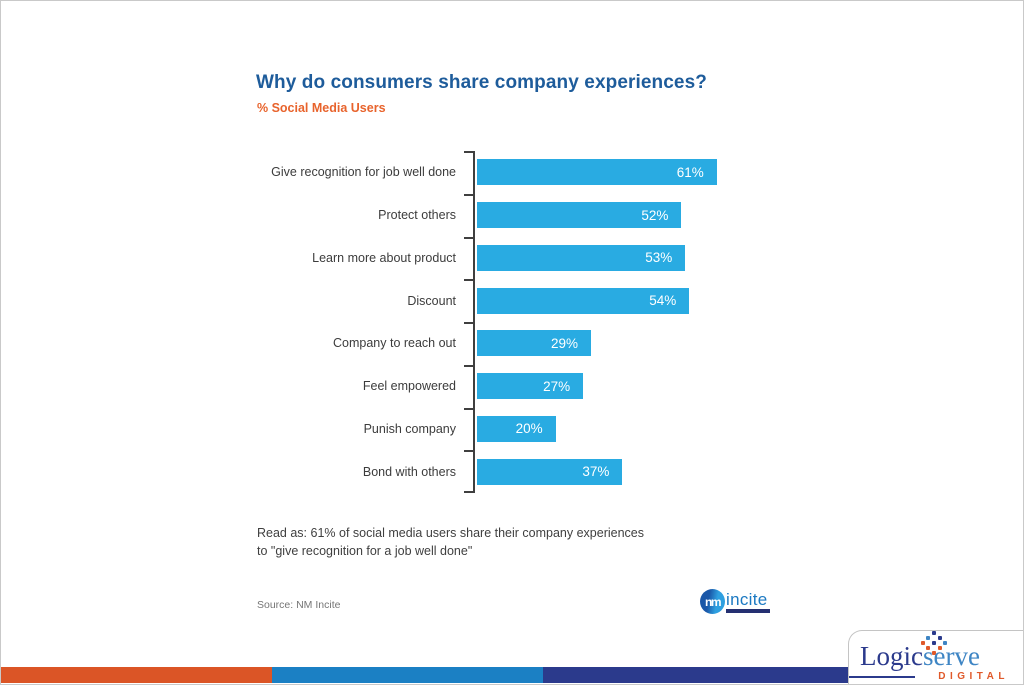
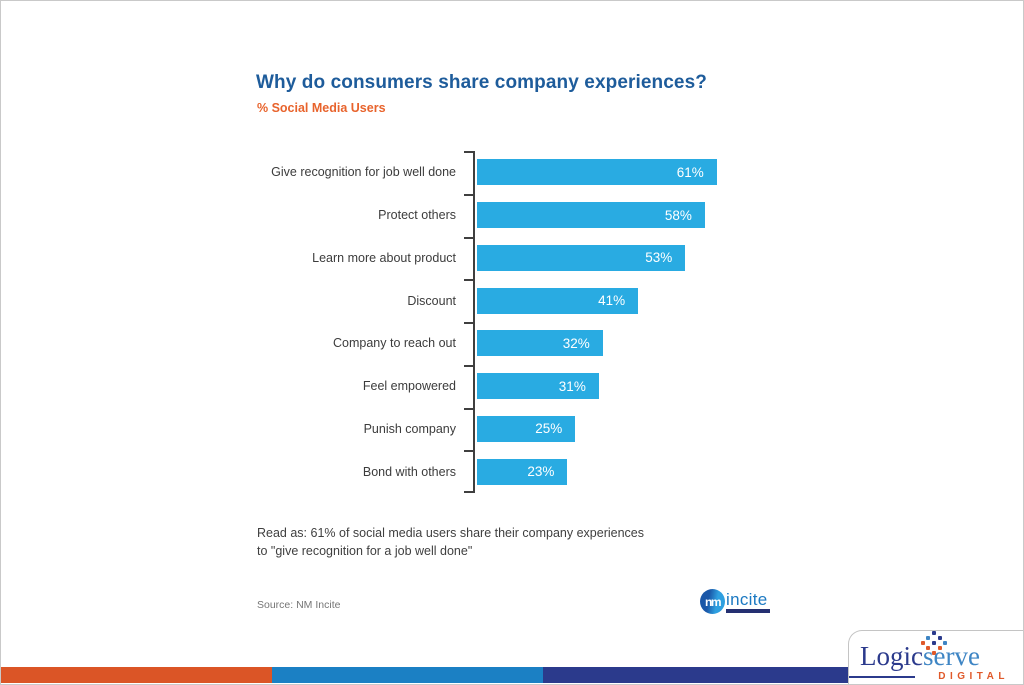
Protect others: 52% -> 58%
Discount: 54% -> 41%
Company to reach out: 29% -> 32%
Feel empowered: 27% -> 31%
Punish company: 20% -> 25%
Bond with others: 37% -> 23%
